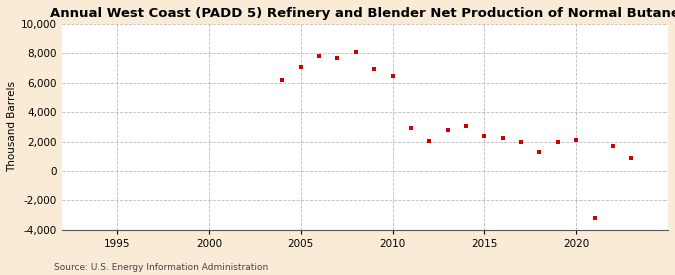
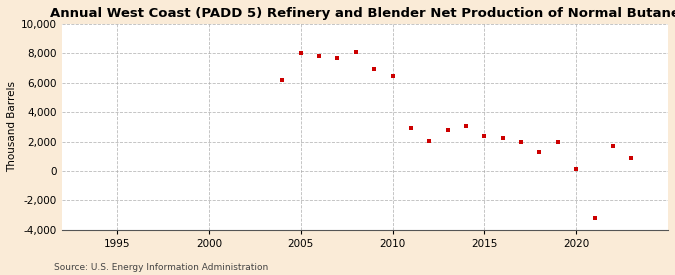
2005: 7,100 -> 8,000
2020: 2,100 -> 200
